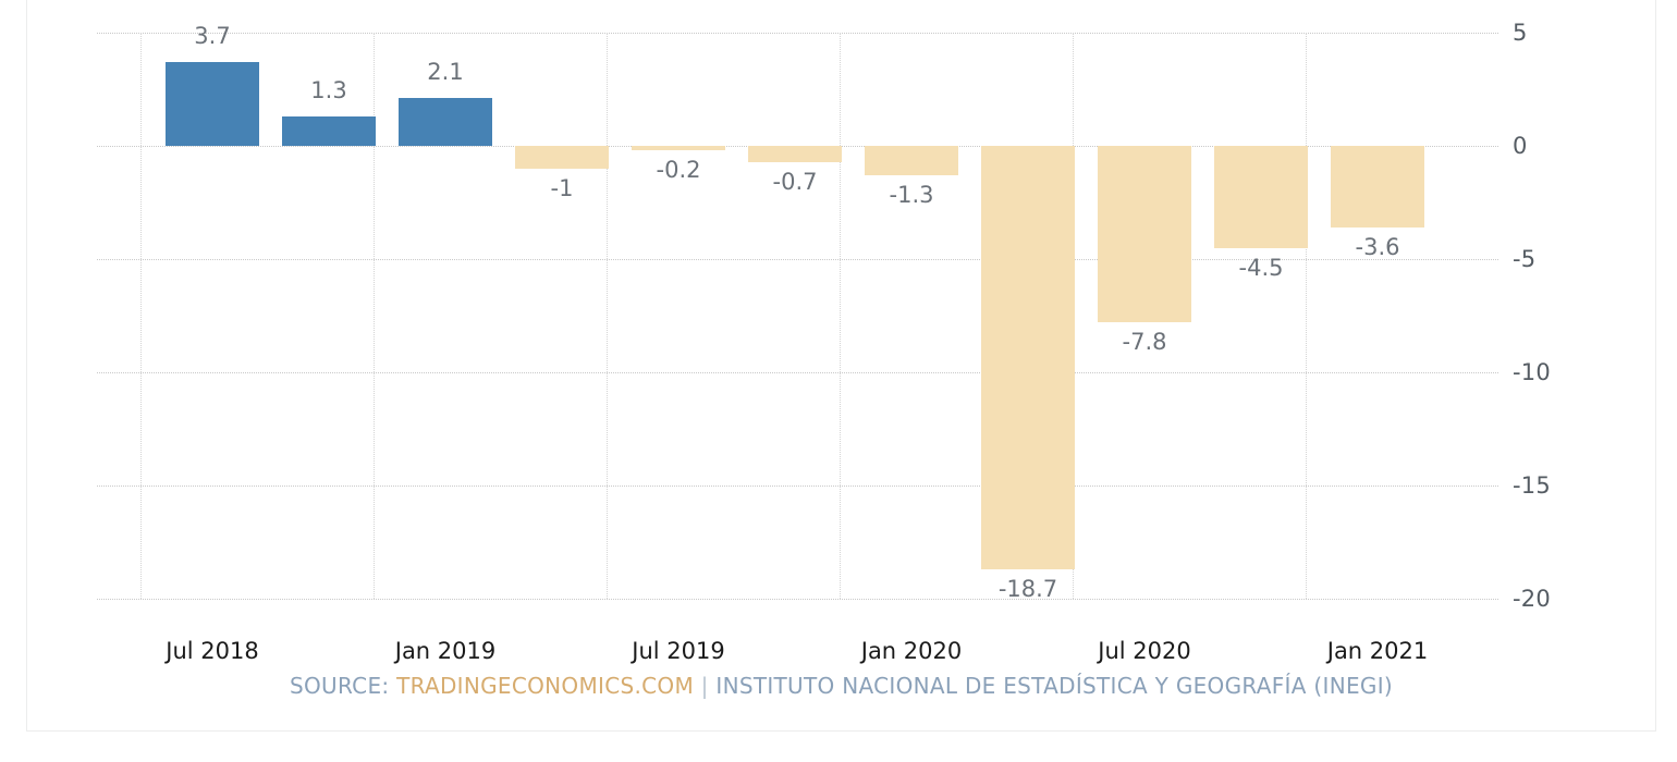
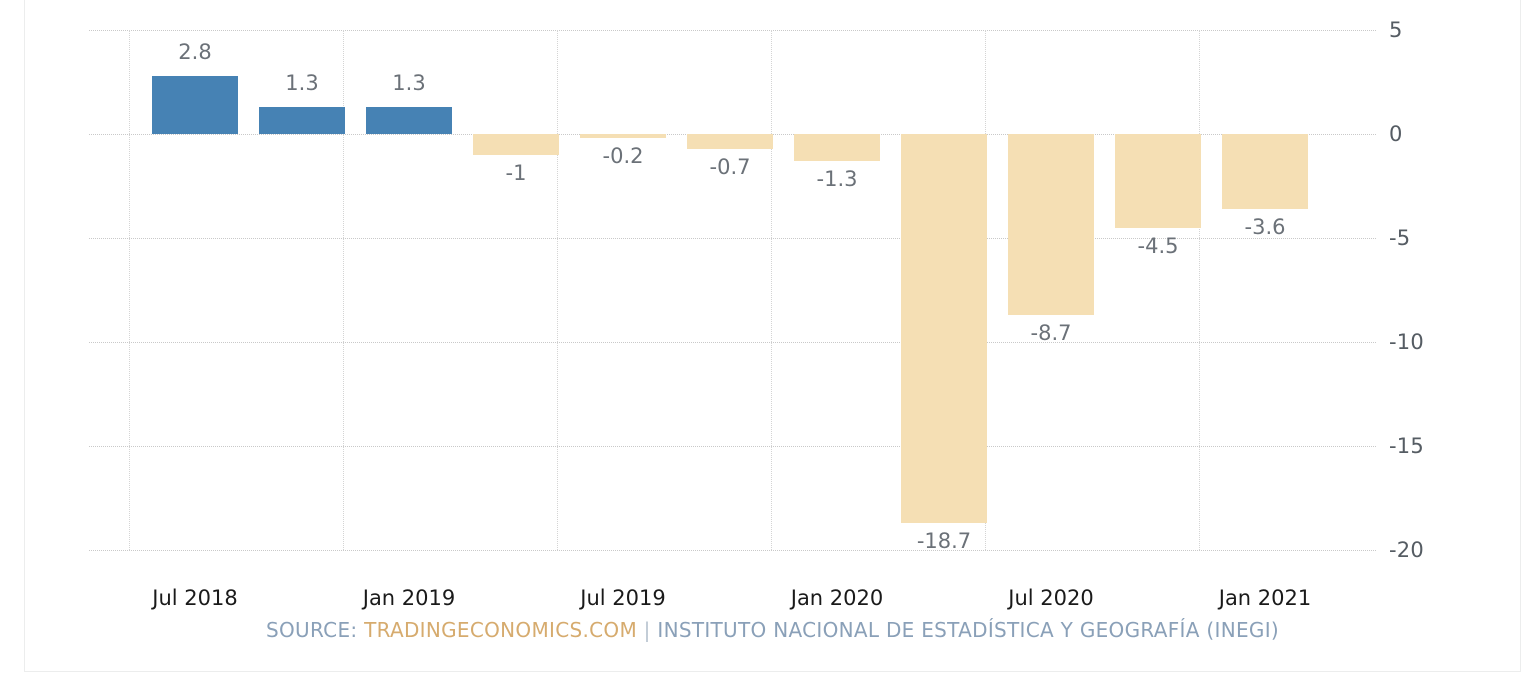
Jul 2018: 3.7 -> 2.8
Jan 2019: 2.1 -> 1.3
Jul 2020: -7.8 -> -8.7
